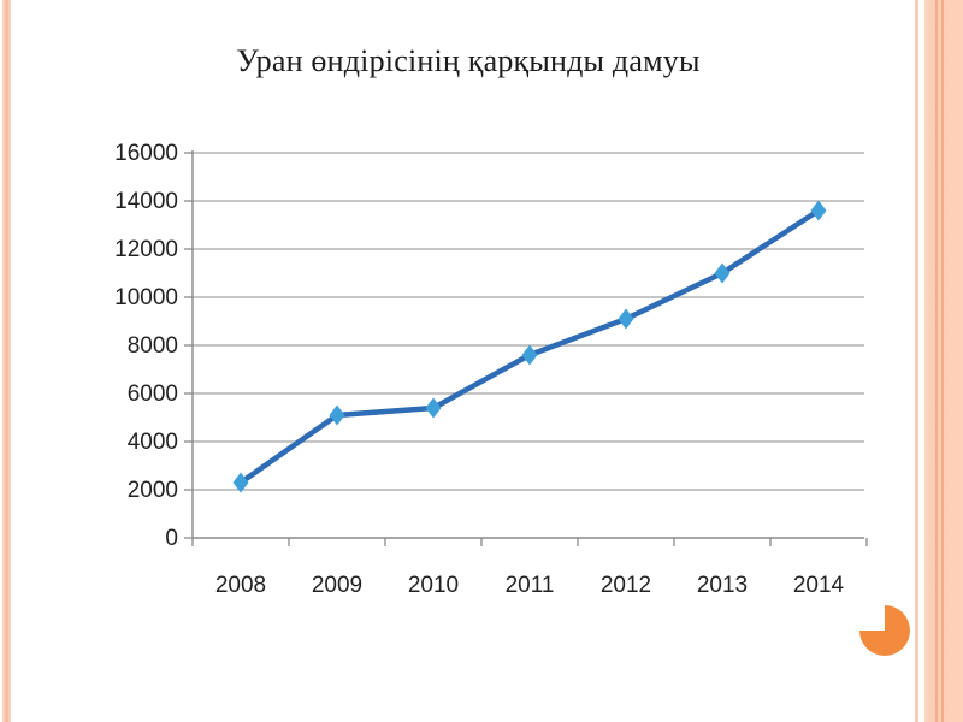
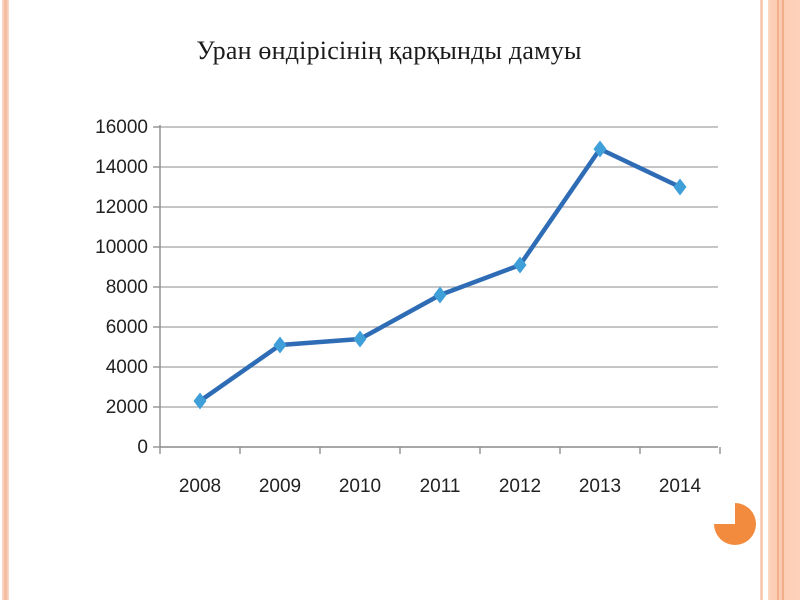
2013: 11000 -> 14900
2014: 13600 -> 13000
